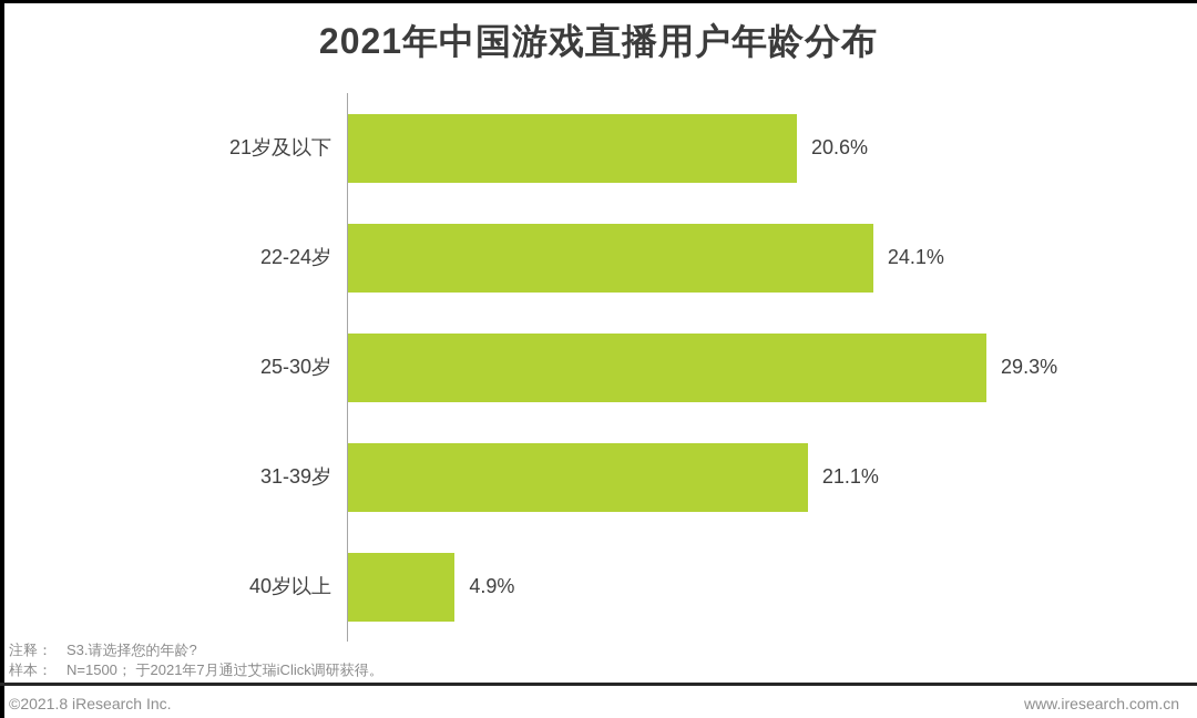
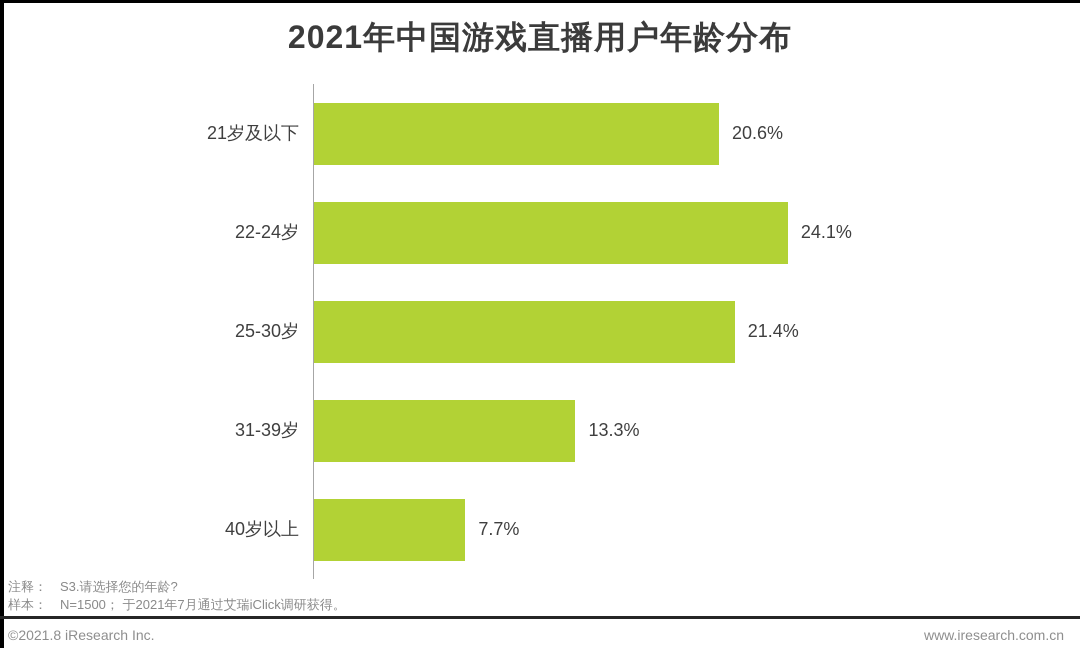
25-30岁: 29.3% -> 21.4%
31-39岁: 21.1% -> 13.3%
40岁以上: 4.9% -> 7.7%
